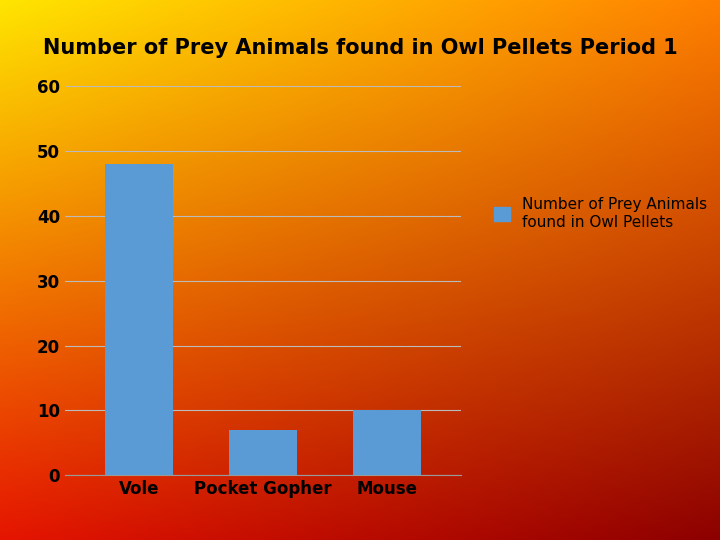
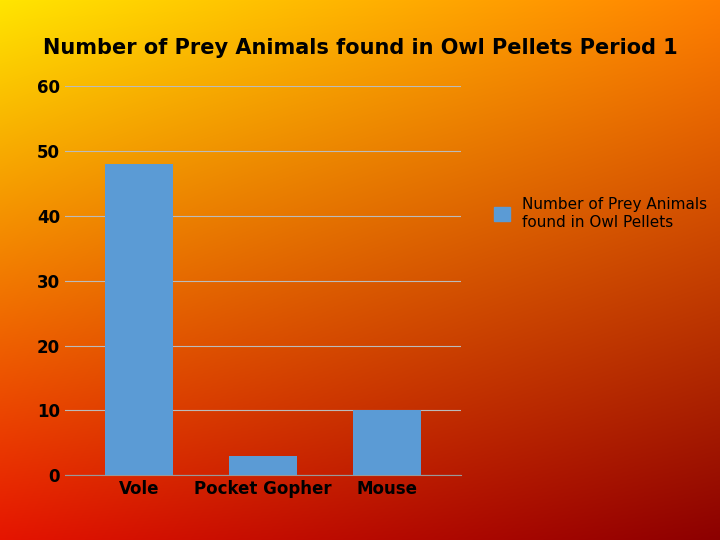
Pocket Gopher: 7 -> 3
